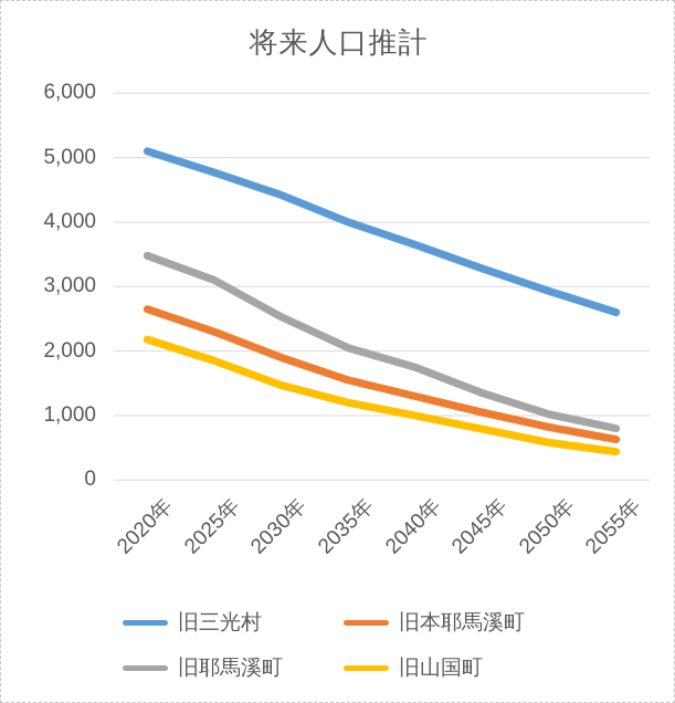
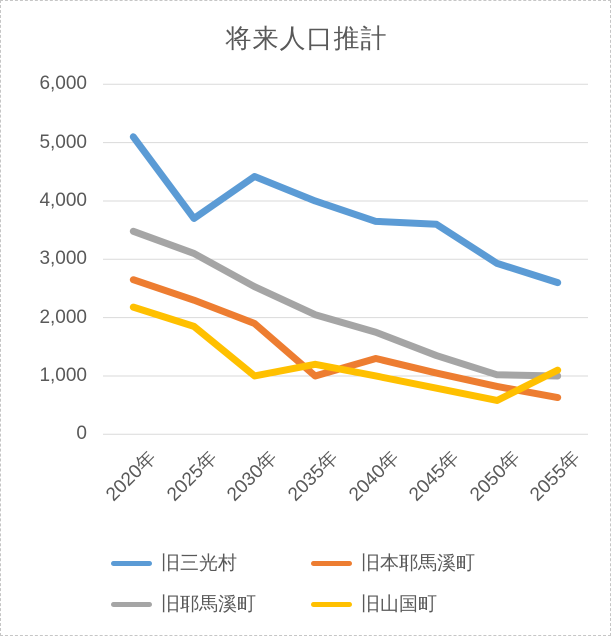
旧三光村/2025年: 4800 -> 3700
旧山国町/2030年: 1500 -> 1000
旧本耶馬溪町/2035年: 1600 -> 1000
旧三光村/2045年: 3300 -> 3600
旧耶馬溪町/2055年: 800 -> 1000
旧山国町/2055年: 400 -> 1100
